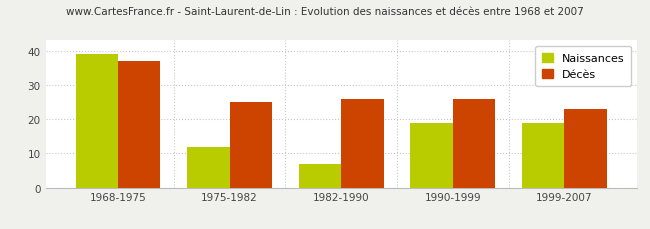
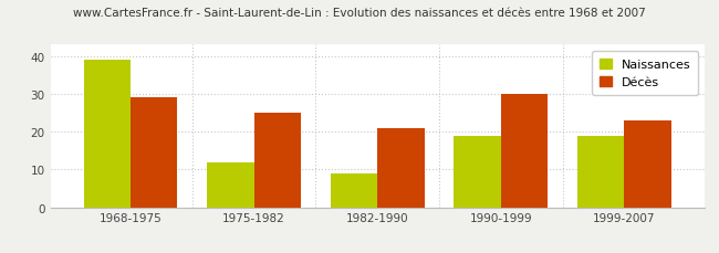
Décès/1968-1975: 37 -> 29
Naissances/1982-1990: 7 -> 9
Décès/1982-1990: 26 -> 21
Décès/1990-1999: 26 -> 30
